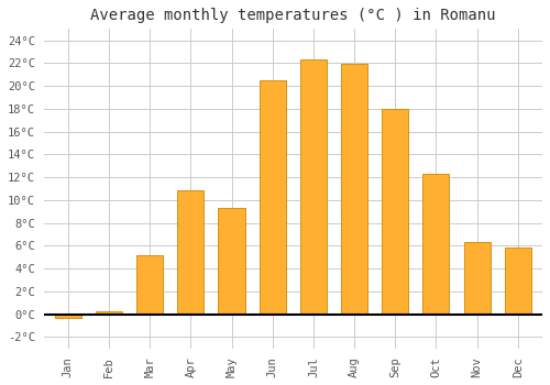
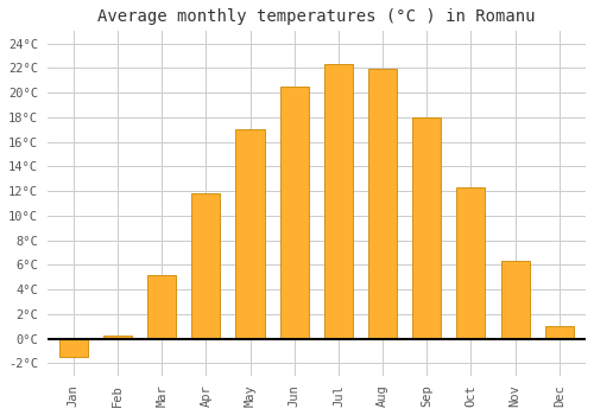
Jan: -0.3°C -> -1.5°C
Apr: 10.9°C -> 11.8°C
May: 9.3°C -> 17.0°C
Dec: 5.8°C -> 1.0°C
